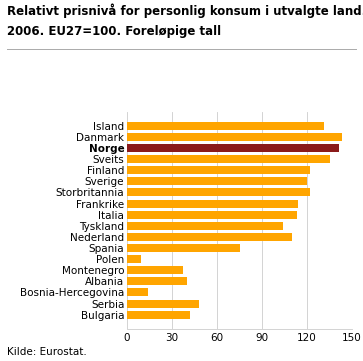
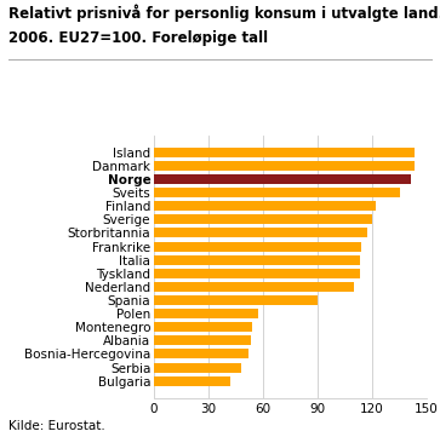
Island: 131 -> 143
Storbritannia: 122 -> 117
Tyskland: 104 -> 113
Spania: 75 -> 90
Polen: 9 -> 57
Montenegro: 37 -> 54
Albania: 40 -> 53
Bosnia-Hercegovina: 14 -> 52
